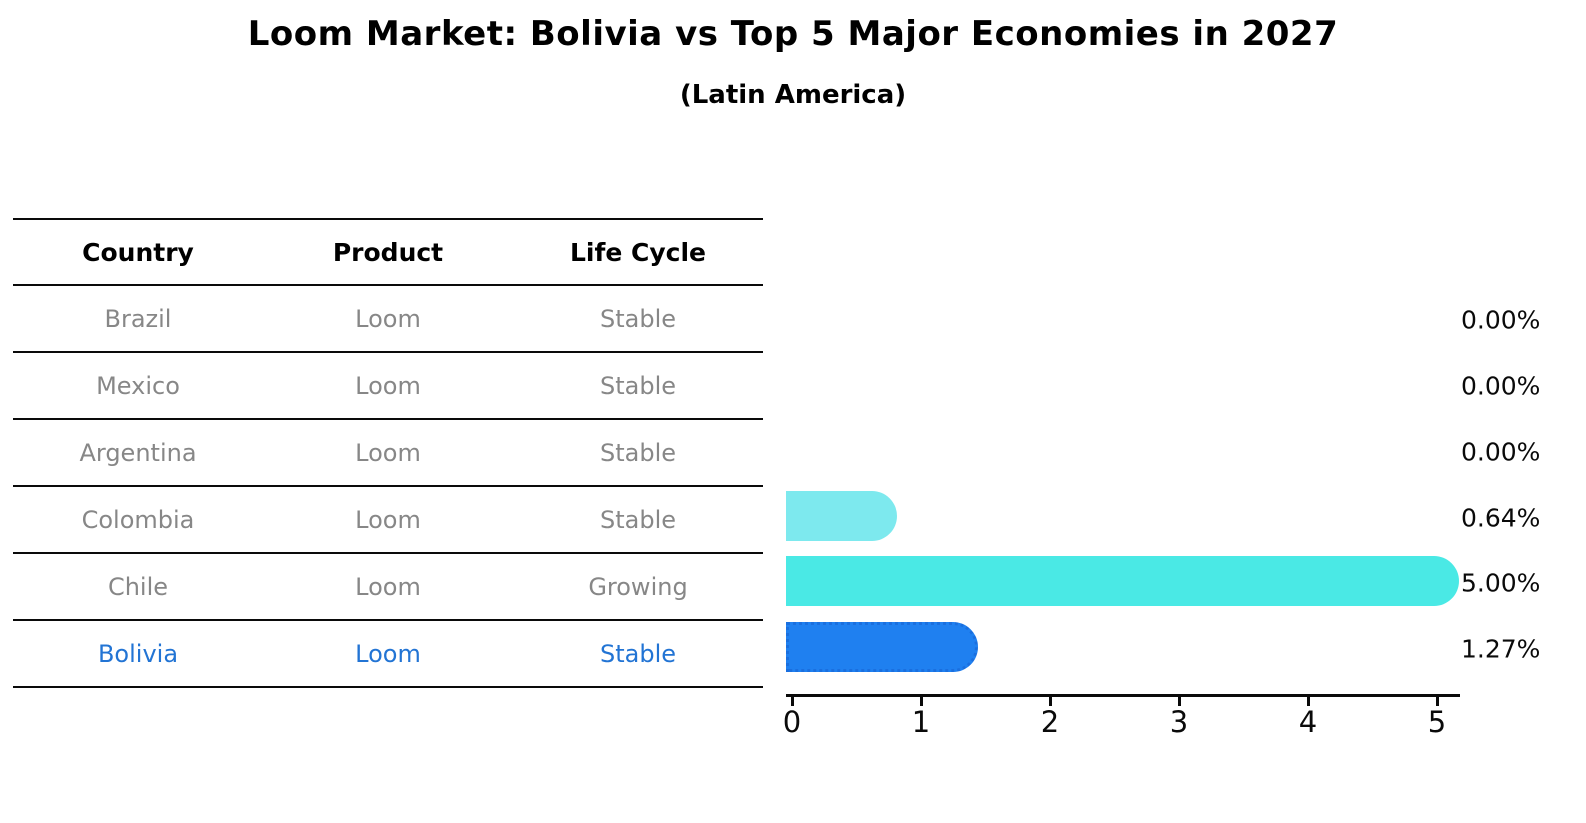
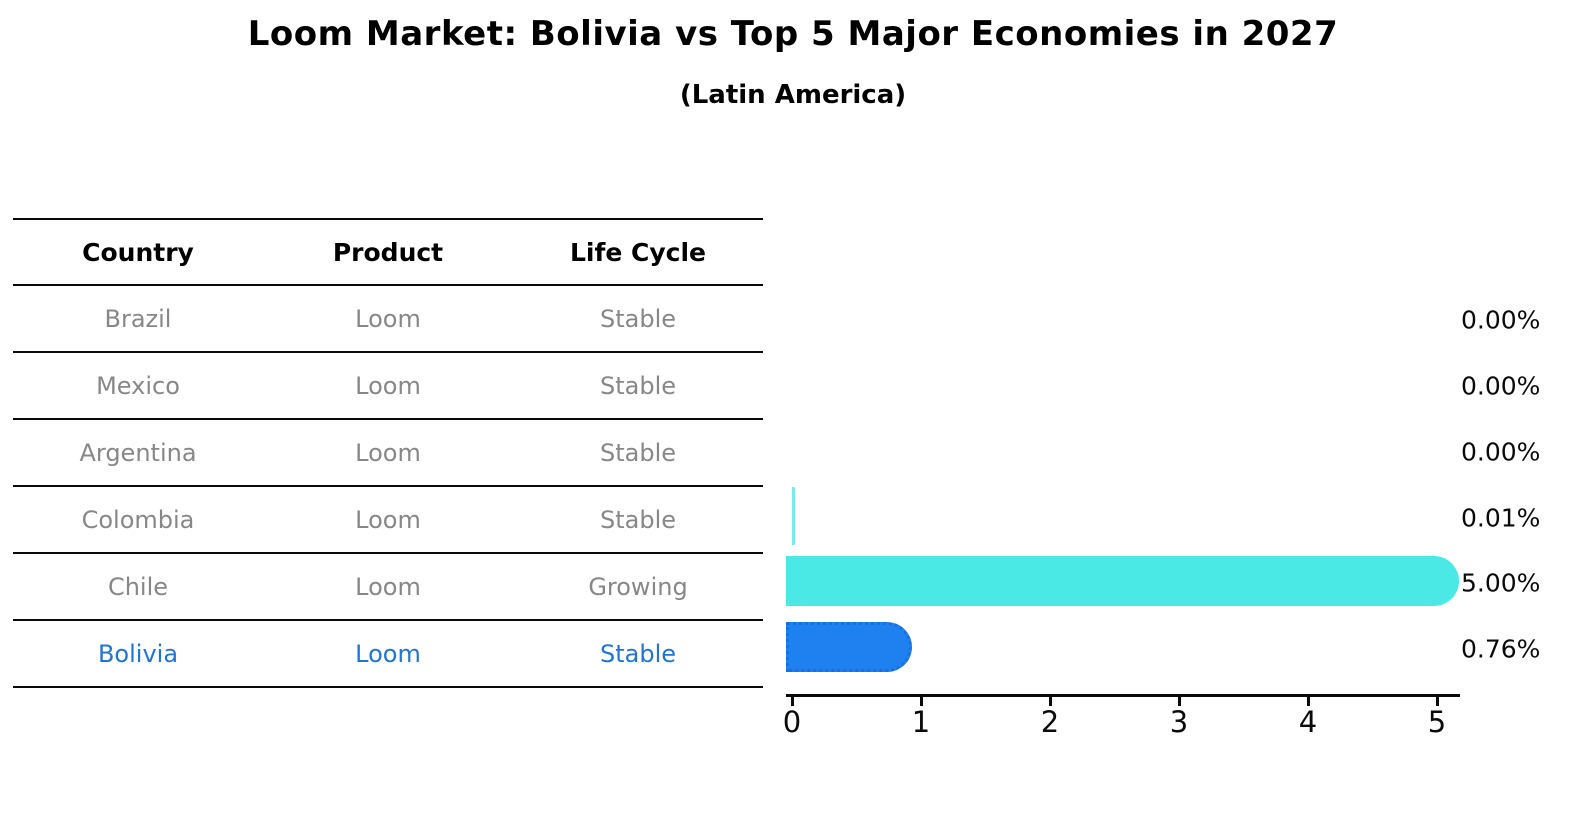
Colombia: 0.64% -> 0.01%
Bolivia: 1.27% -> 0.76%
